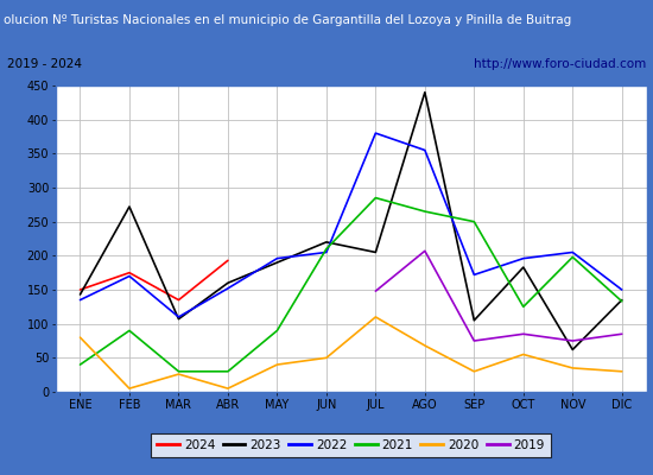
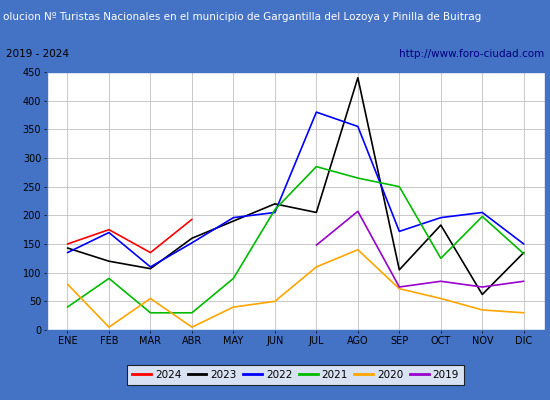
2023/FEB: 272 -> 120
2020/MAR: 26 -> 55
2020/AGO: 68 -> 140
2020/SEP: 30 -> 72
